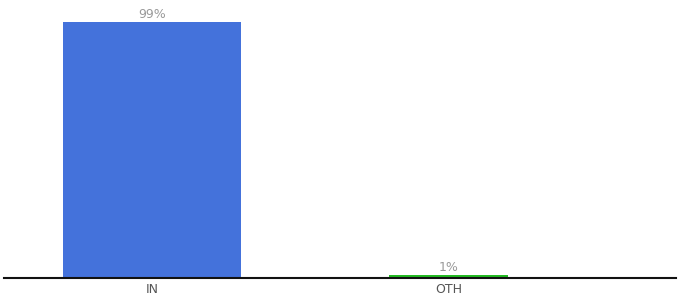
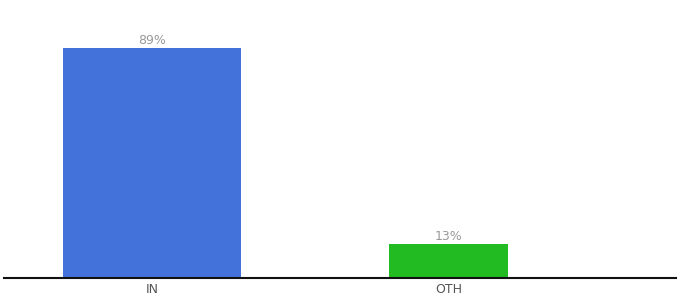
IN: 99% -> 89%
OTH: 1% -> 13%
